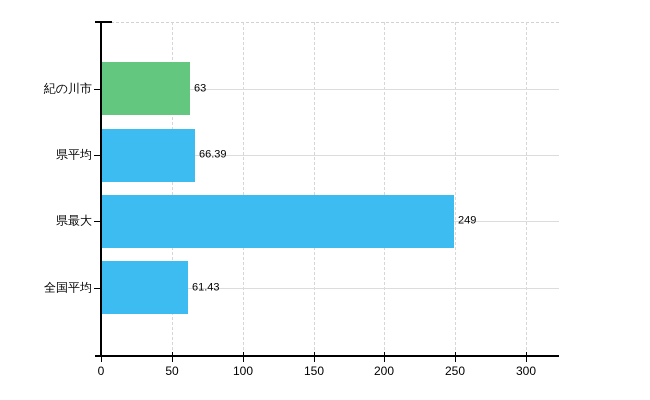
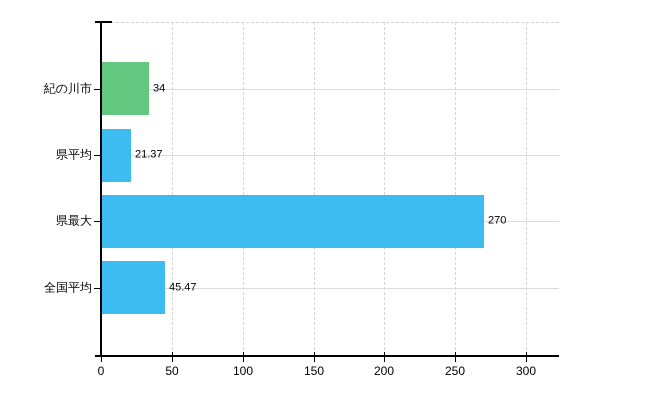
紀の川市: 63 -> 34
県平均: 66.39 -> 21.37
県最大: 249 -> 270
全国平均: 61.43 -> 45.47
